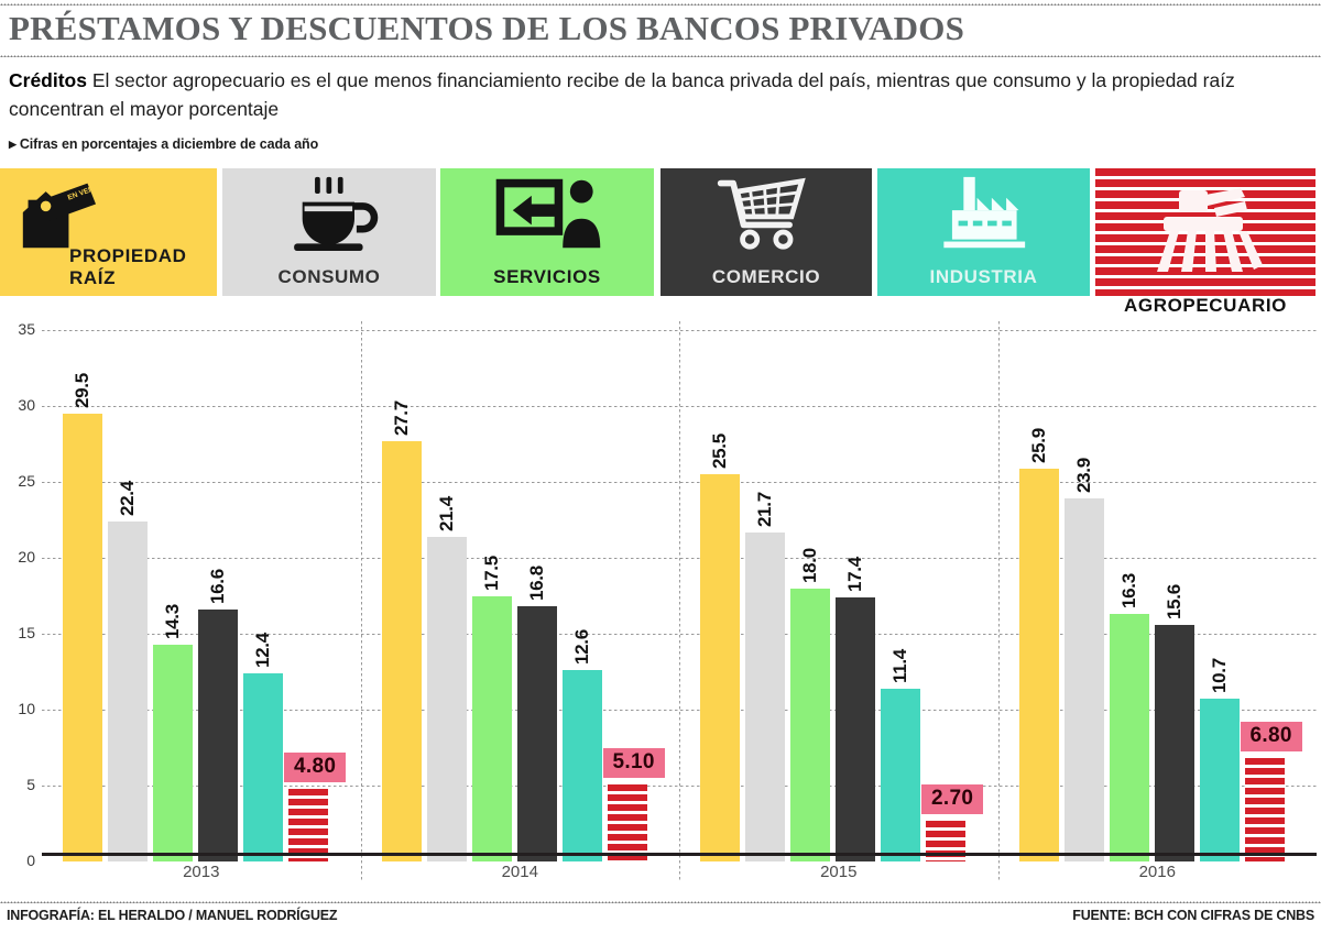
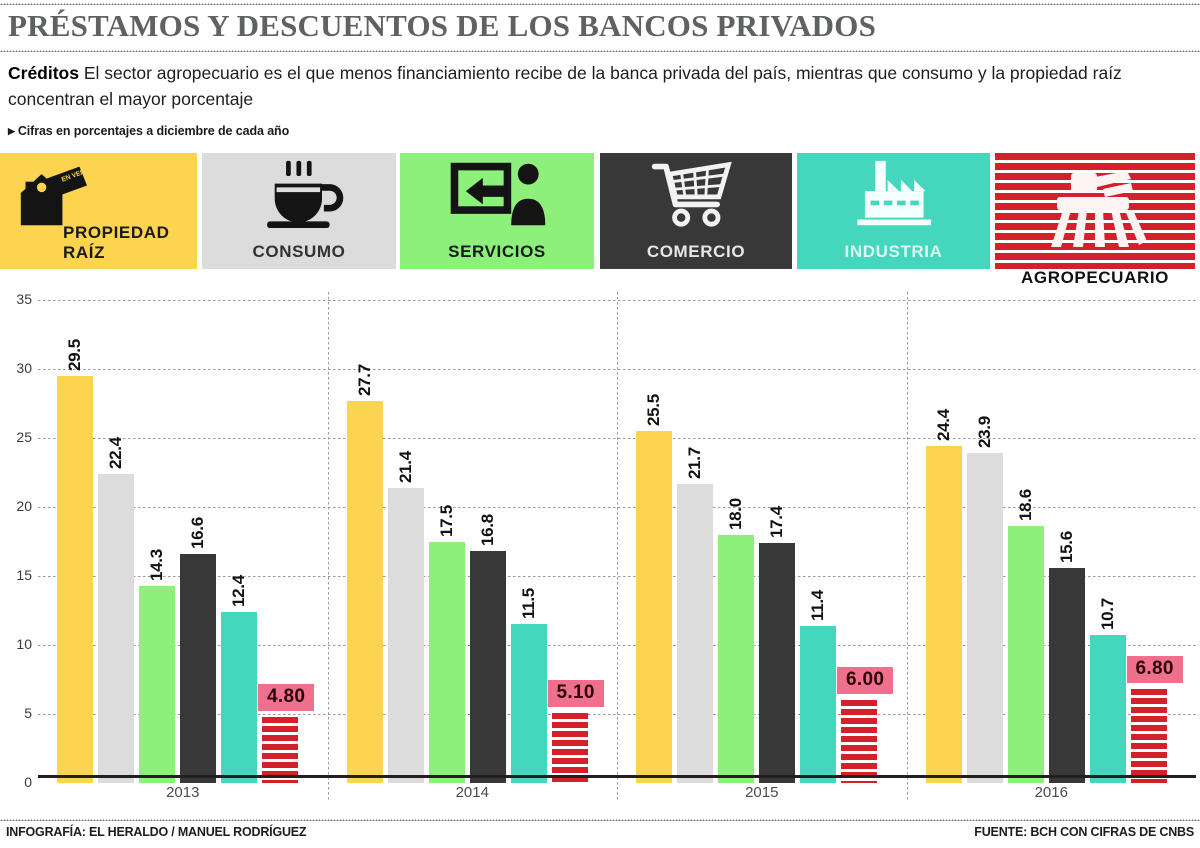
INDUSTRIA/2014: 12.6 -> 11.5
AGROPECUARIO/2015: 2.70 -> 6.00
PROPIEDAD RAÍZ/2016: 25.9 -> 24.4
SERVICIOS/2016: 16.3 -> 18.6
